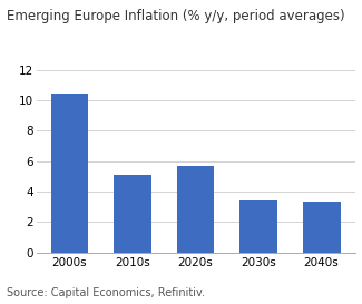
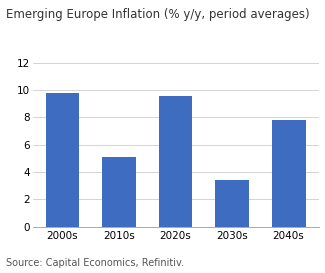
2000s: 10.4 -> 9.8
2020s: 5.7 -> 9.6
2040s: 3.4 -> 7.8
